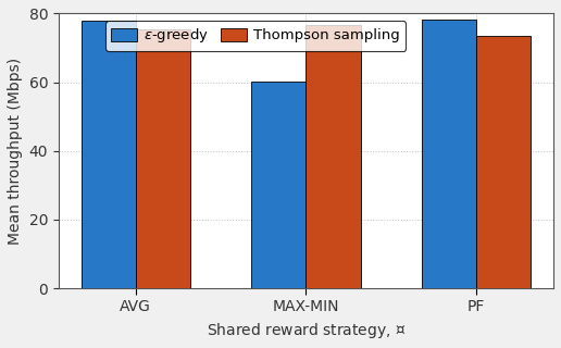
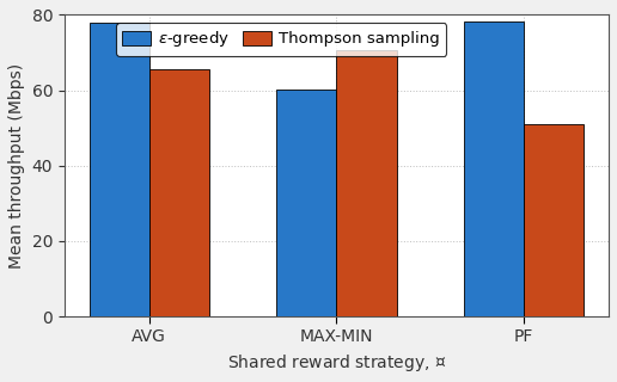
Thompson sampling/AVG: 75.5 -> 65.5
Thompson sampling/MAX-MIN: 76.7 -> 70.5
Thompson sampling/PF: 73.5 -> 51.0
